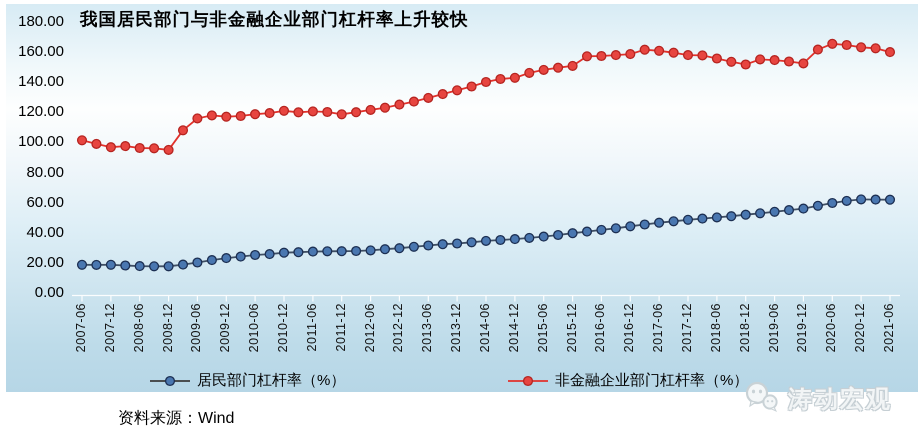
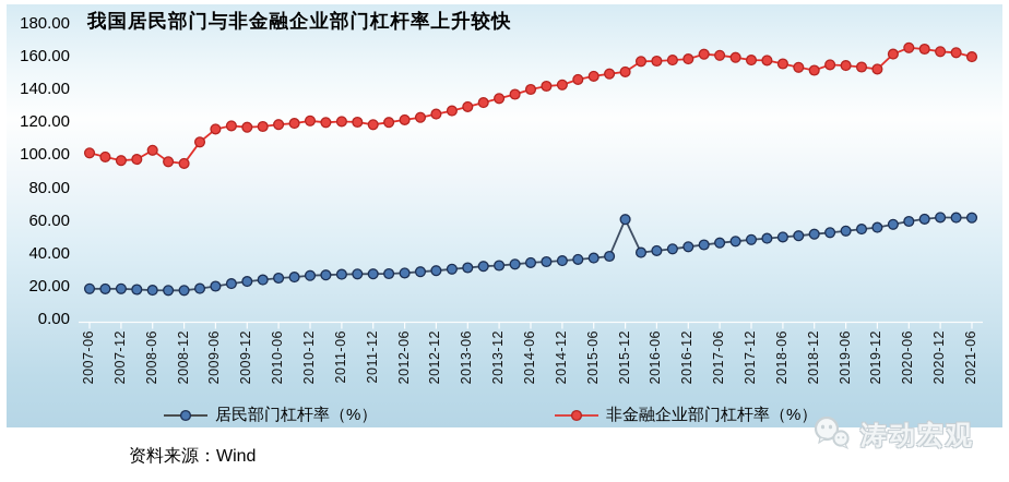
非金融企业部门杠杆率（%）/2008-06: 96 -> 103
居民部门杠杆率（%）/2015-12: 40 -> 61
